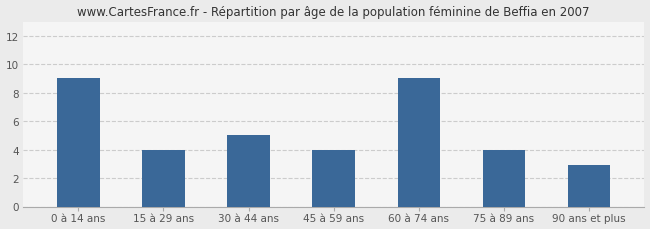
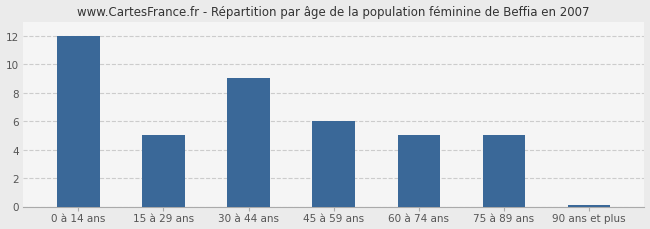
0 à 14 ans: 9.0 -> 12.0
15 à 29 ans: 4.0 -> 5.0
30 à 44 ans: 5.0 -> 9.0
45 à 59 ans: 4.0 -> 6.0
60 à 74 ans: 9.0 -> 5.0
75 à 89 ans: 4.0 -> 5.0
90 ans et plus: 2.9 -> 0.1
